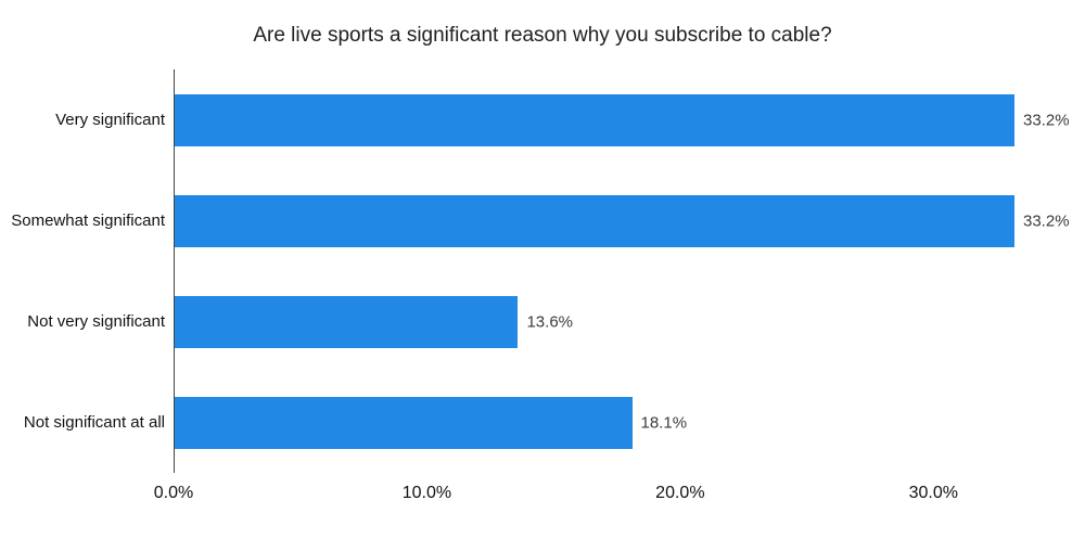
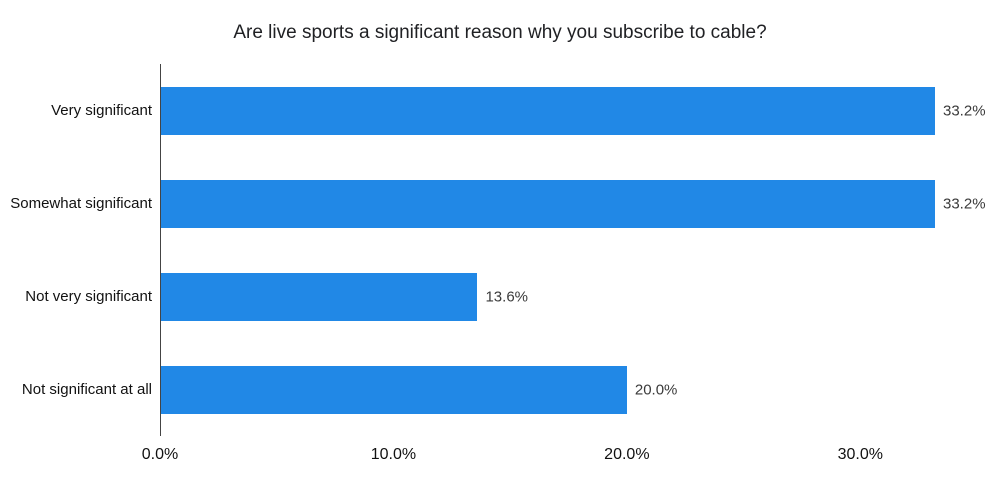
Not significant at all: 18.1% -> 20.0%
